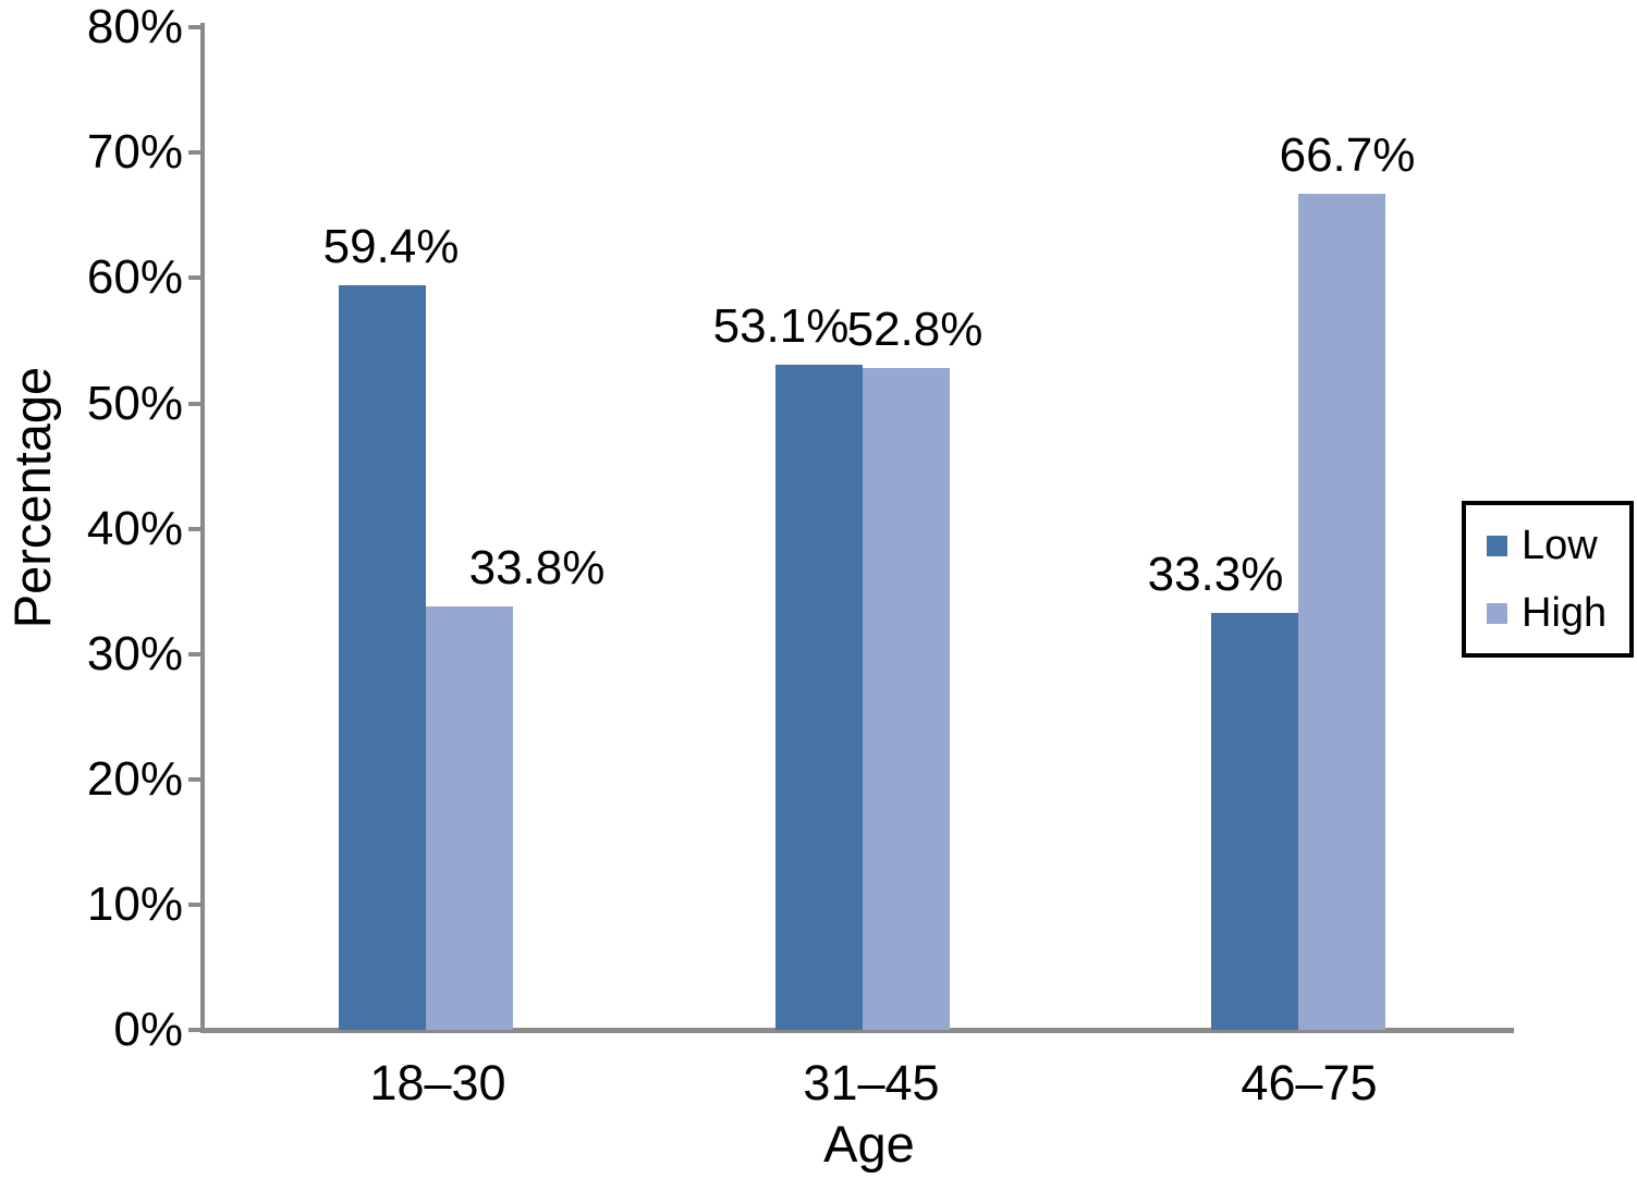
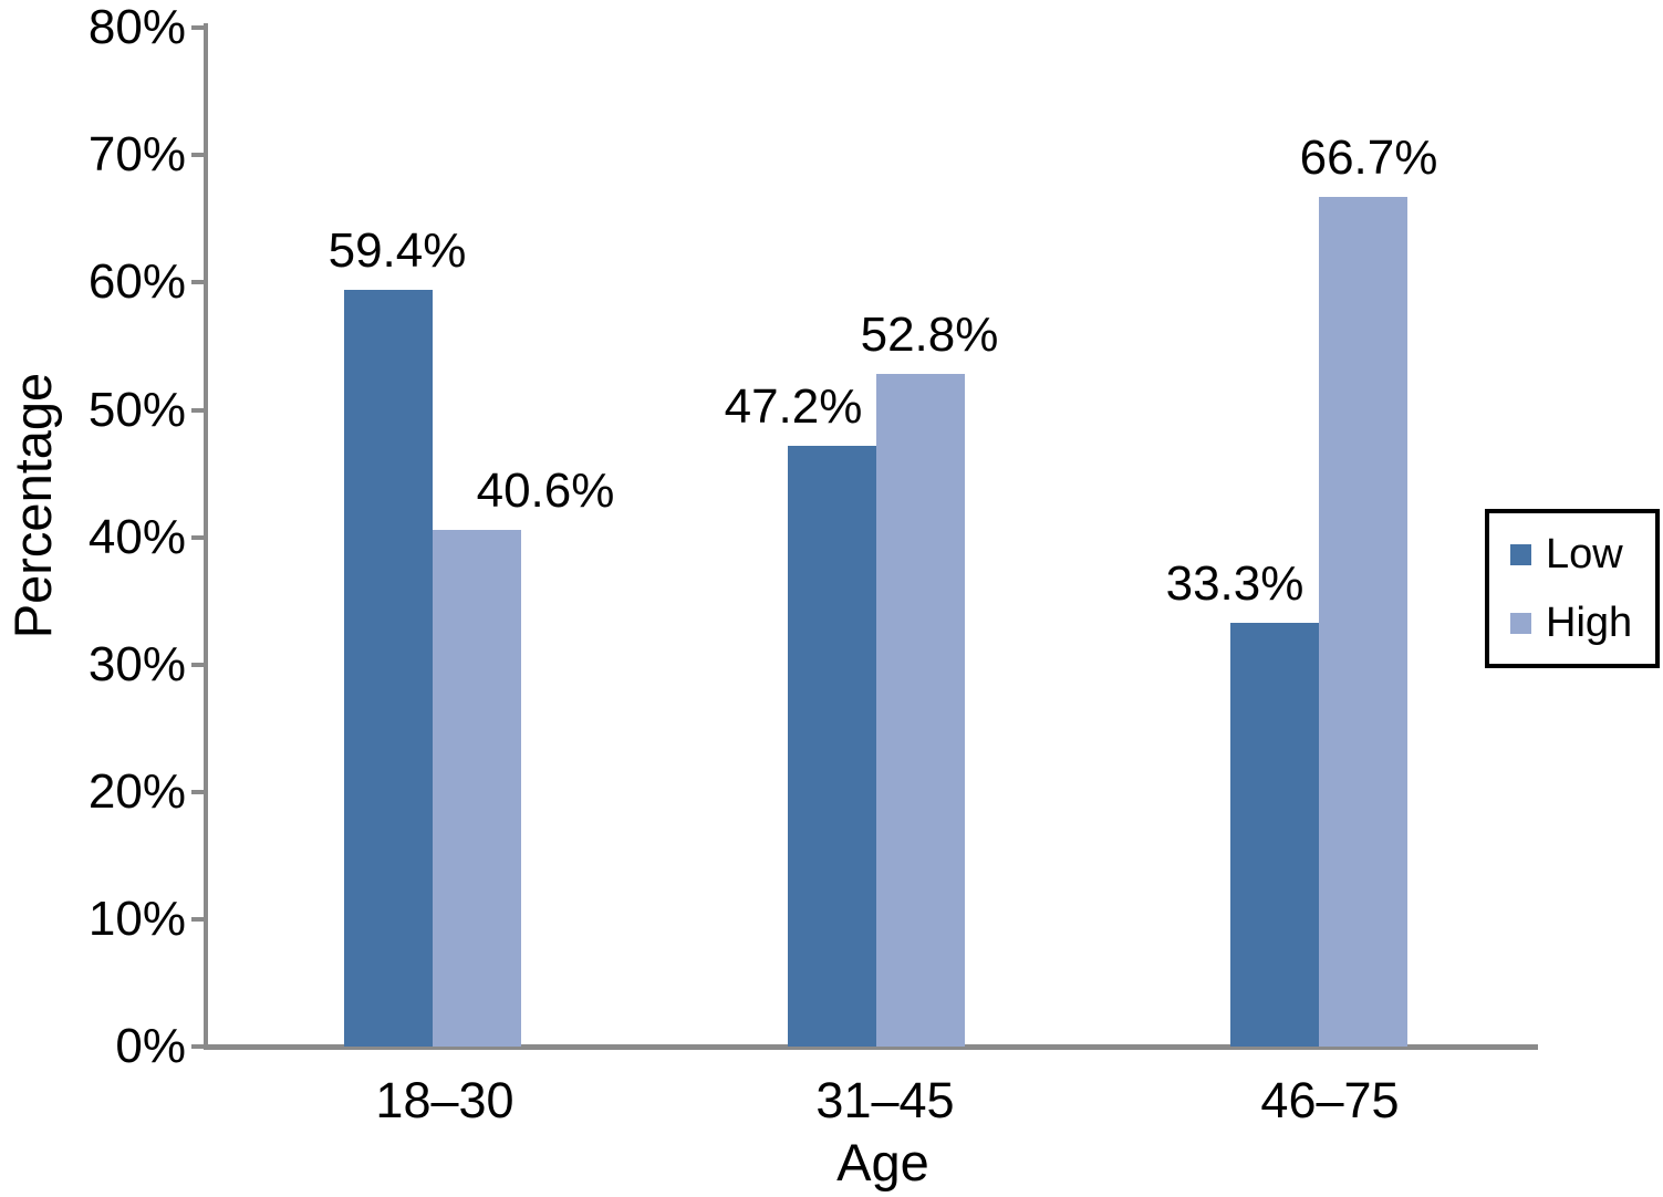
High/18–30: 33.8% -> 40.6%
Low/31–45: 53.1% -> 47.2%
